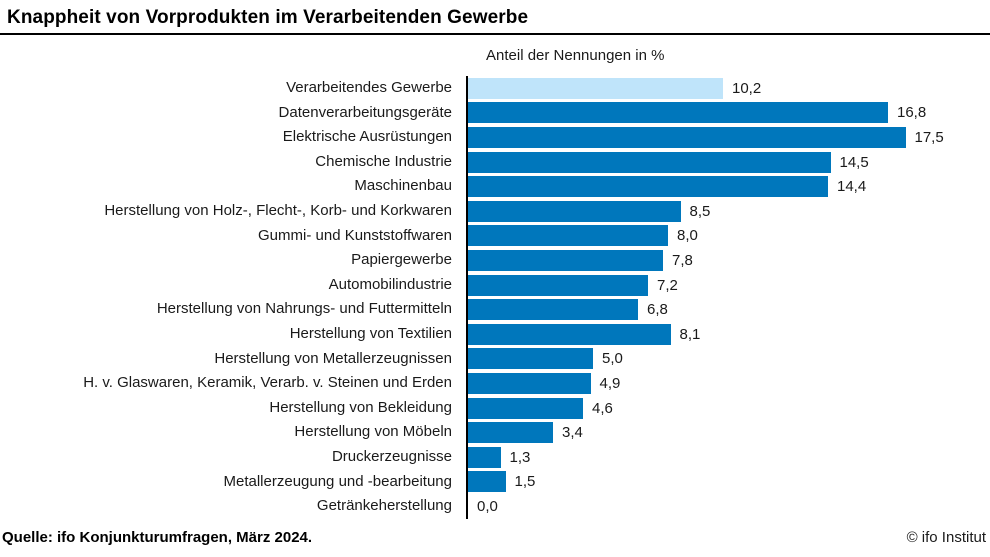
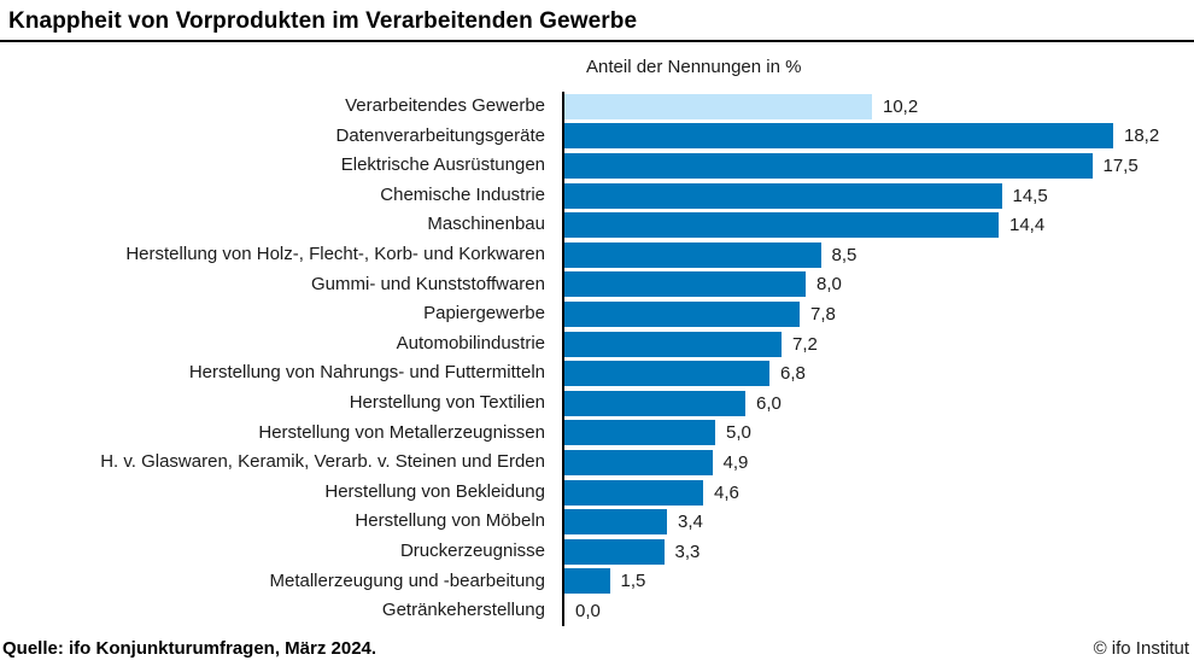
Datenverarbeitungsgeräte: 16,8 -> 18,2
Herstellung von Textilien: 8,1 -> 6,0
Druckerzeugnisse: 1,3 -> 3,3
